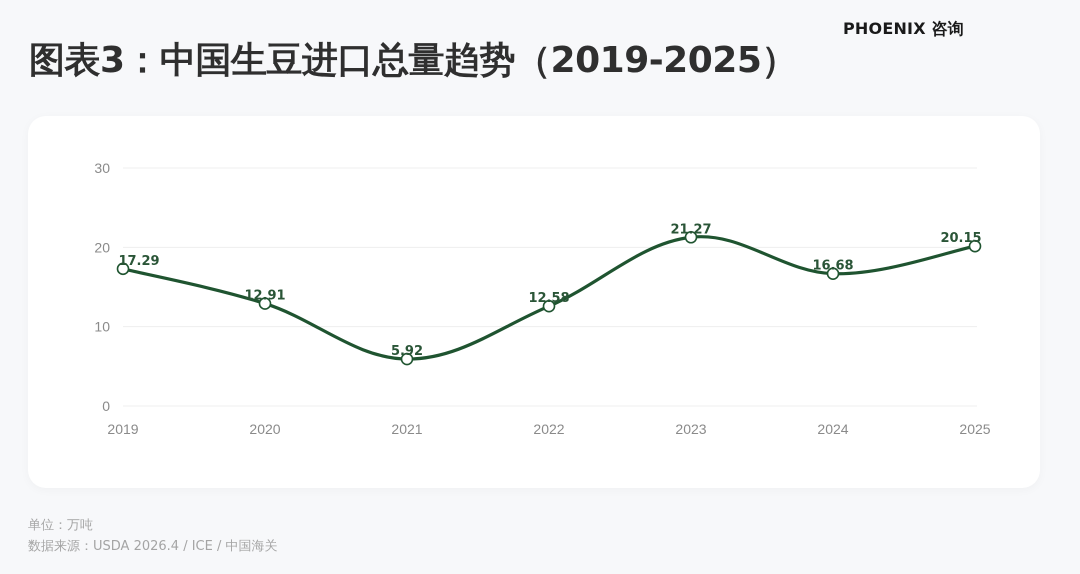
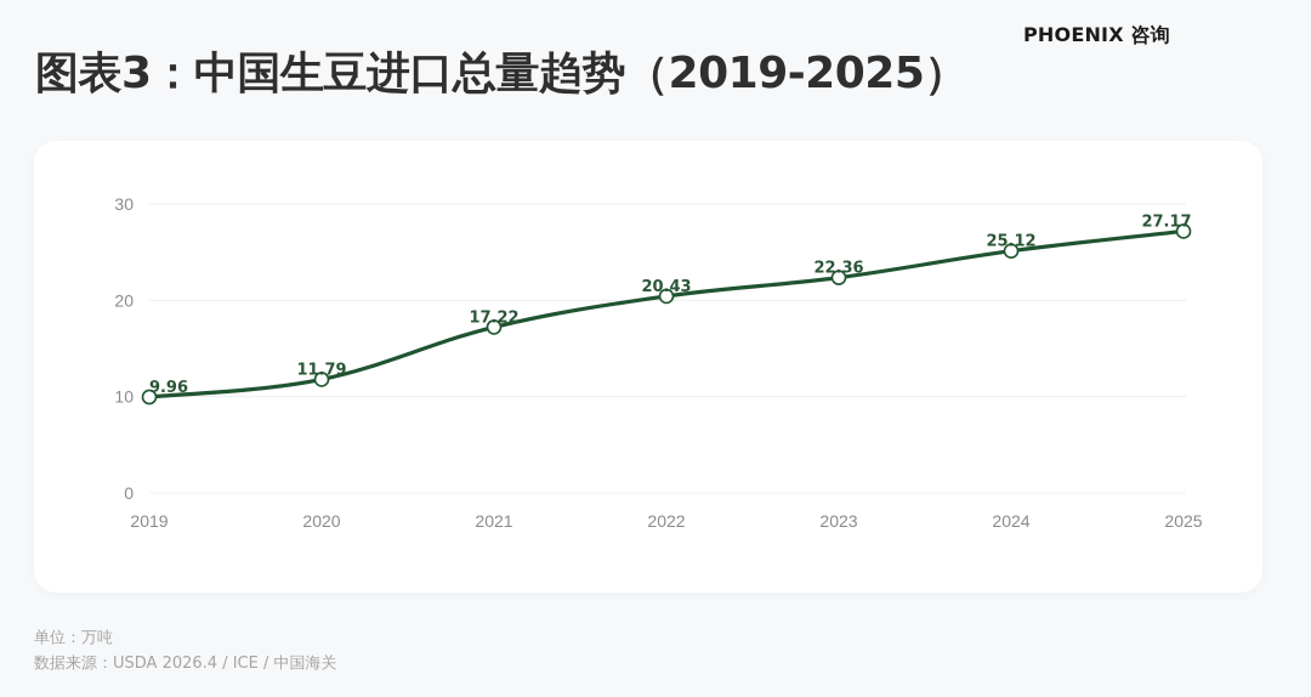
2019: 17.29 -> 9.96
2020: 12.91 -> 11.79
2021: 5.92 -> 17.22
2022: 12.58 -> 20.43
2023: 21.27 -> 22.36
2024: 16.68 -> 25.12
2025: 20.15 -> 27.17
